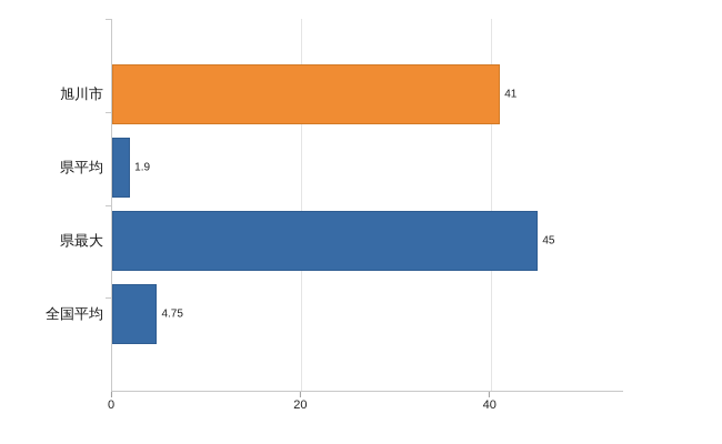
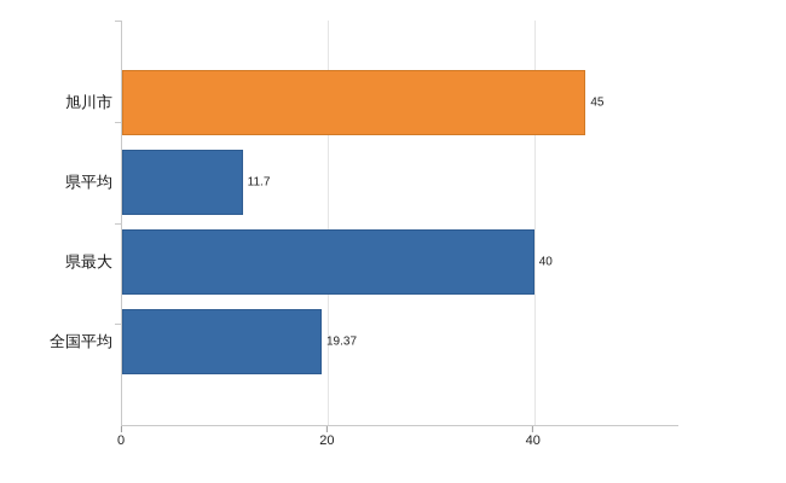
旭川市: 41 -> 45
県平均: 1.9 -> 11.7
県最大: 45 -> 40
全国平均: 4.75 -> 19.37
